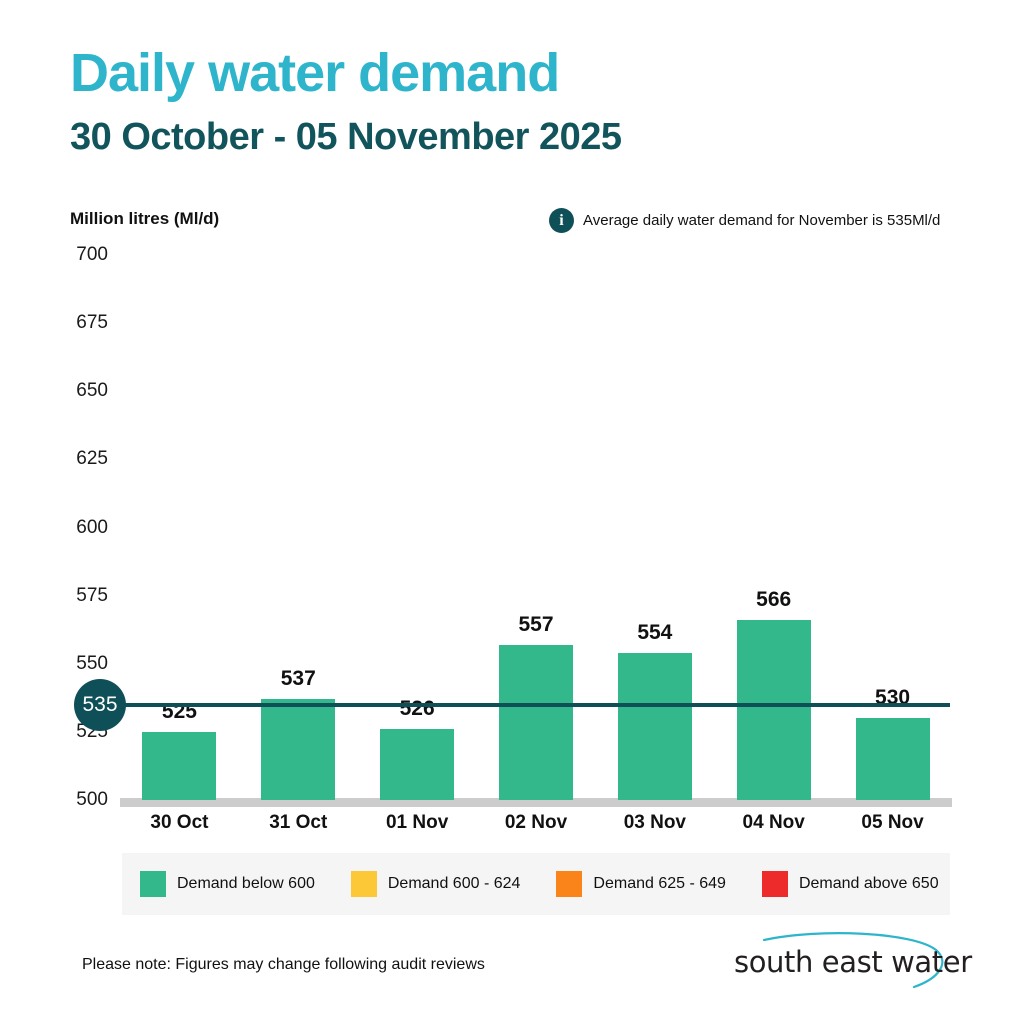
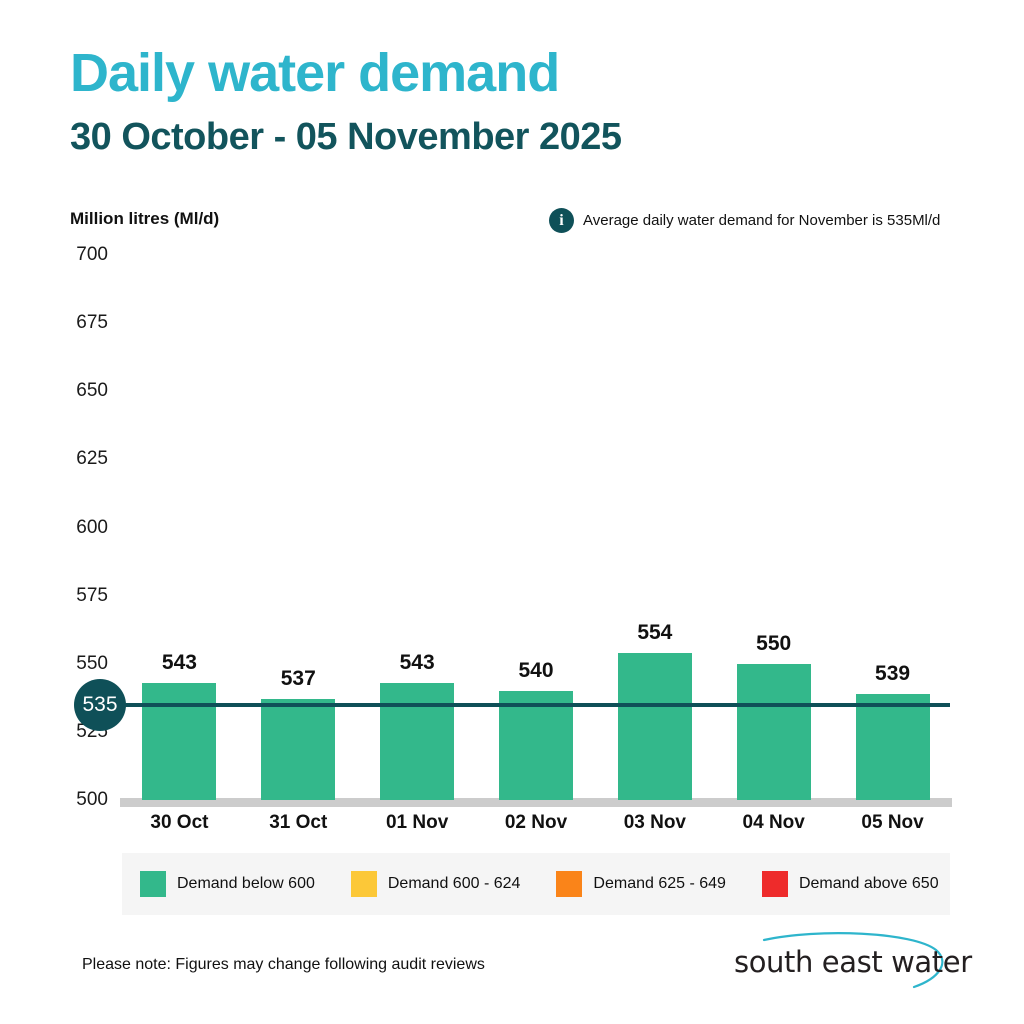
30 Oct: 525 -> 543
01 Nov: 526 -> 543
02 Nov: 557 -> 540
04 Nov: 566 -> 550
05 Nov: 530 -> 539
